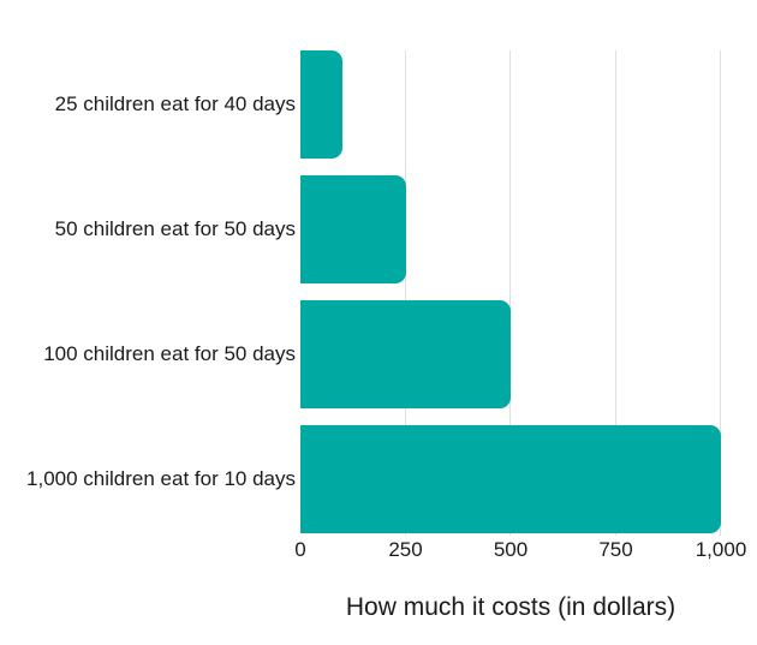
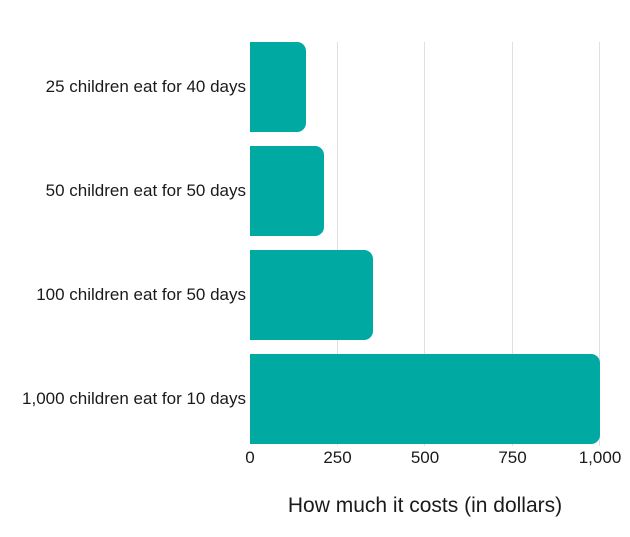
25 children eat for 40 days: 100 -> 160
50 children eat for 50 days: 250 -> 210
100 children eat for 50 days: 500 -> 350
